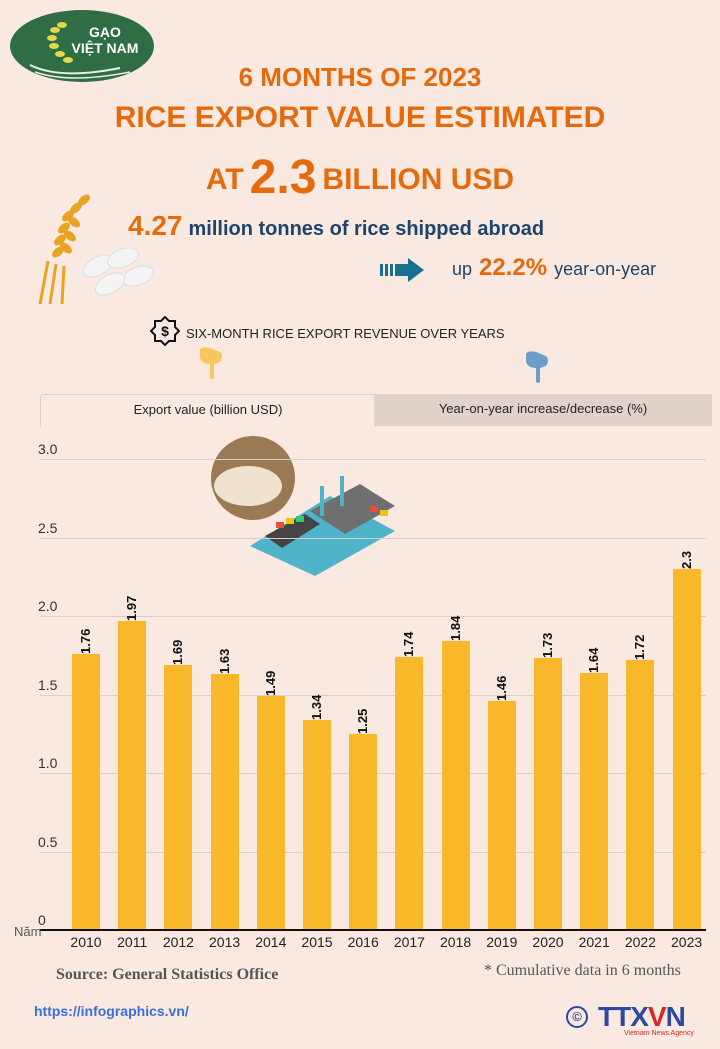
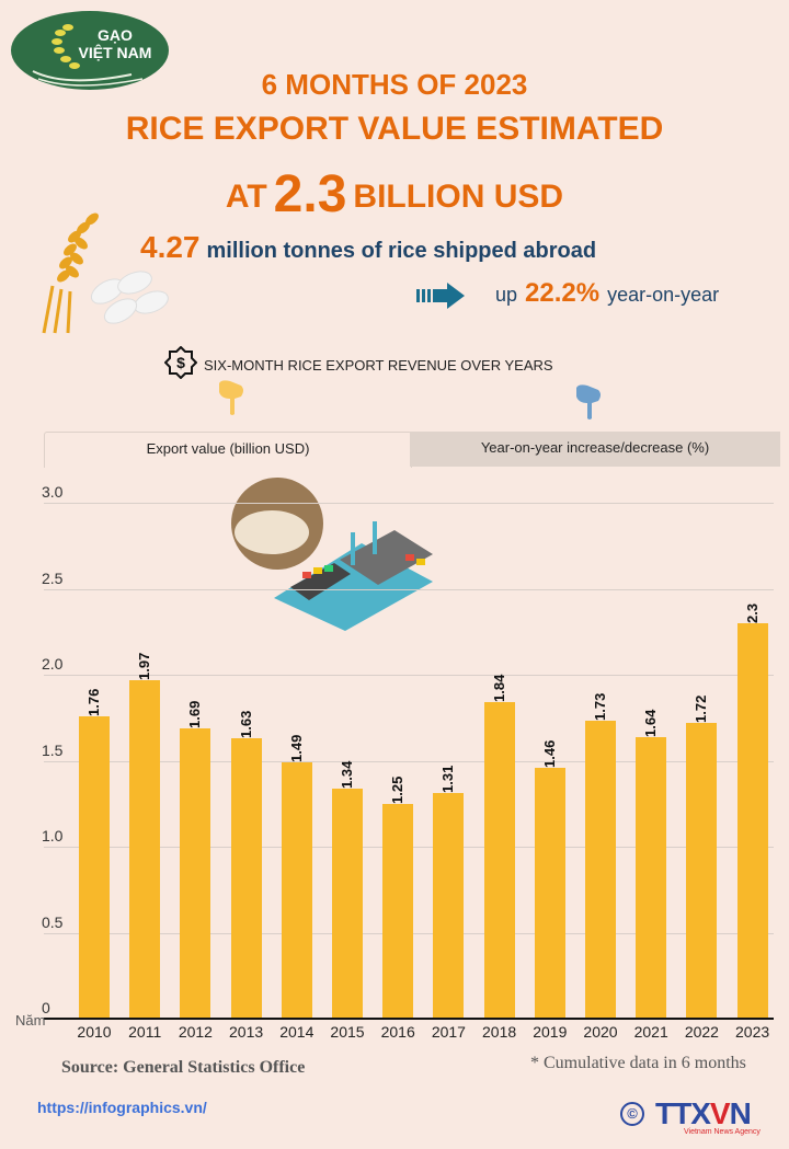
2017: 1.74 -> 1.31
